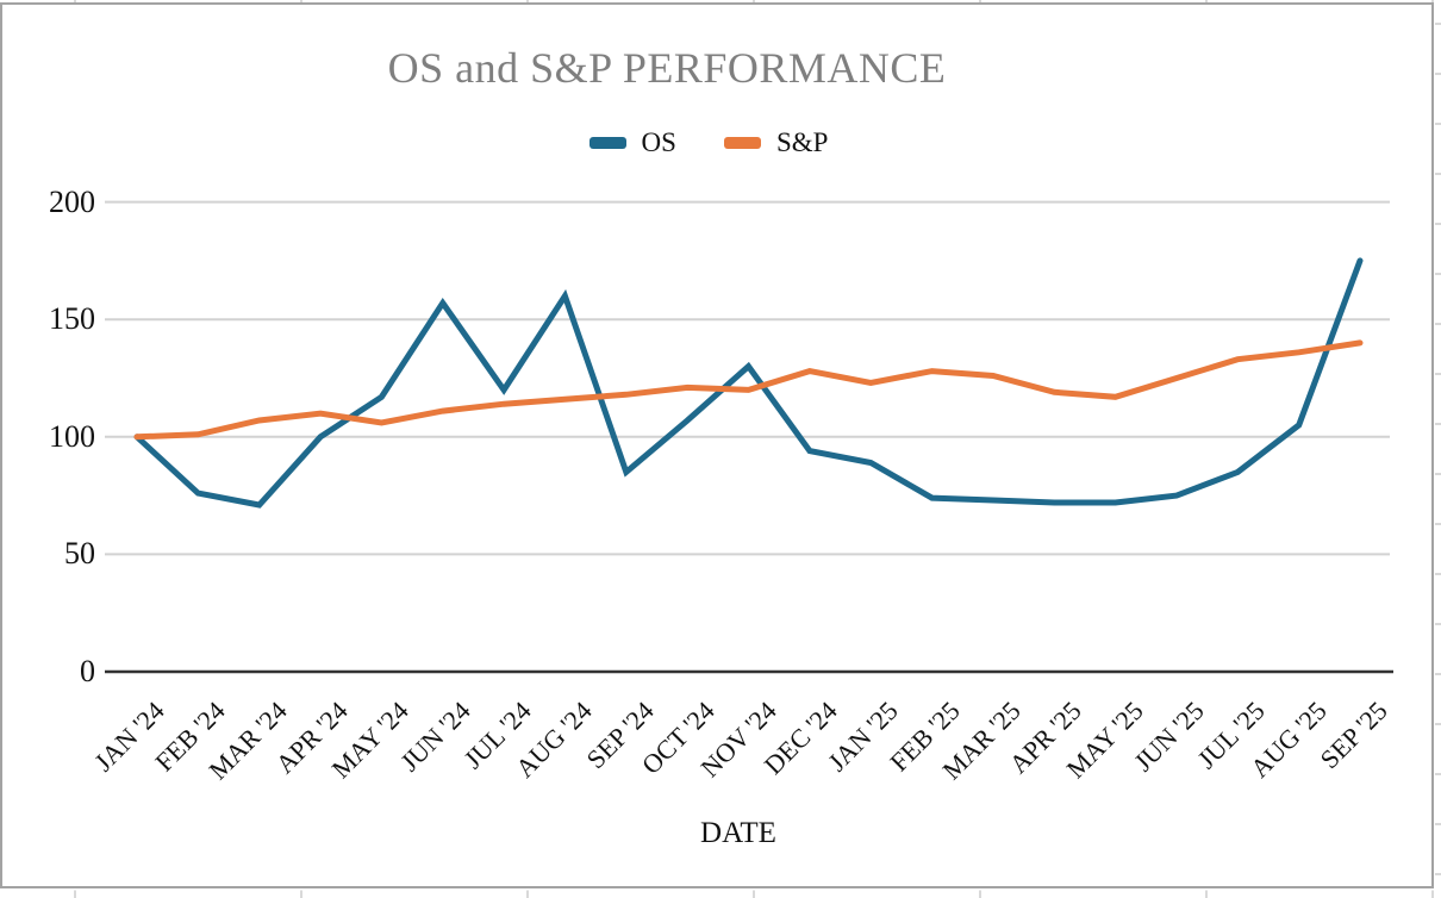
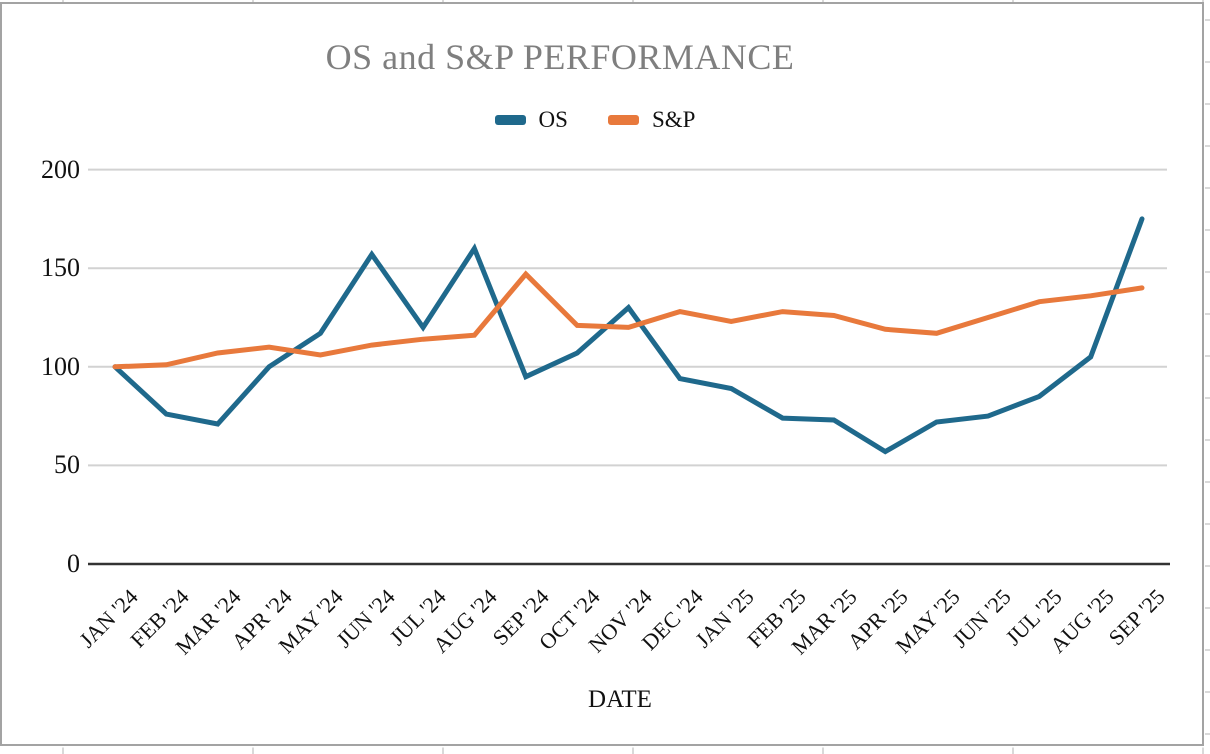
OS/SEP '24: 85 -> 95
S&P/SEP '24: 118 -> 147
OS/APR '25: 72 -> 57
